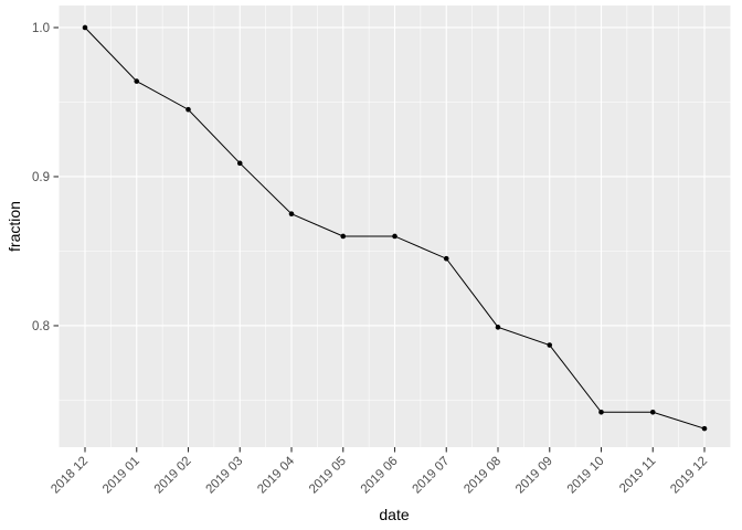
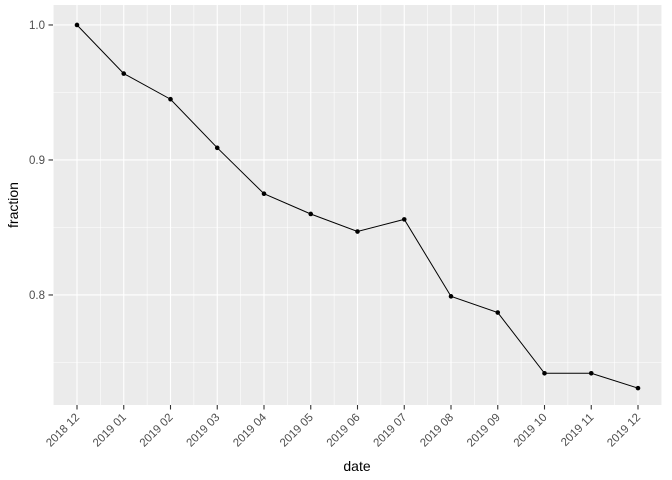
2019 06: 0.860 -> 0.847
2019 07: 0.845 -> 0.856
